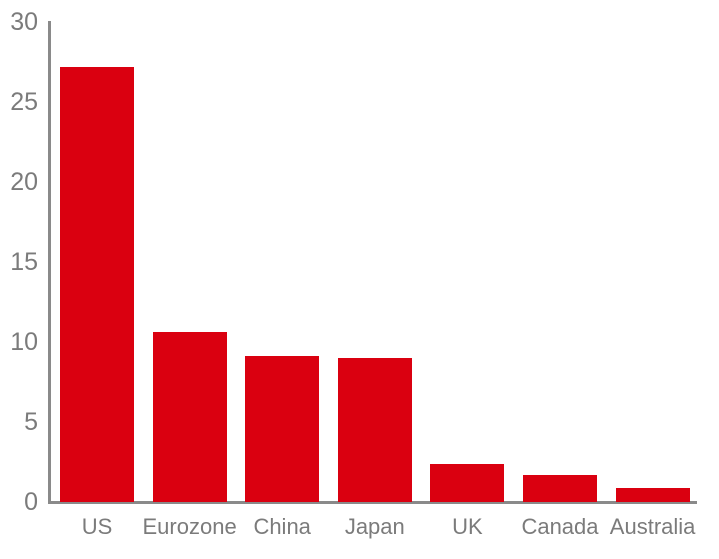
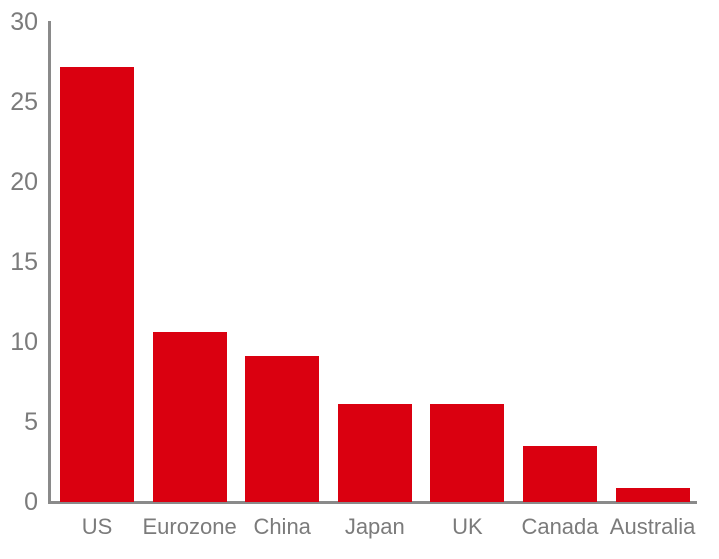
Japan: 9.0 -> 6.1
UK: 2.4 -> 6.1
Canada: 1.7 -> 3.5
